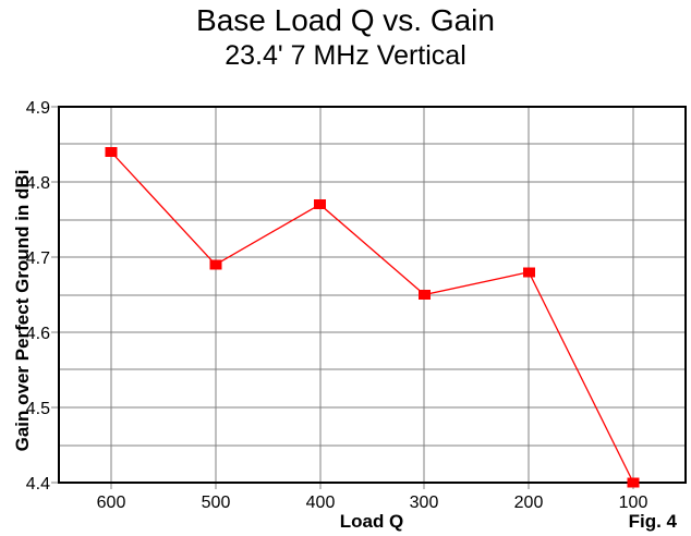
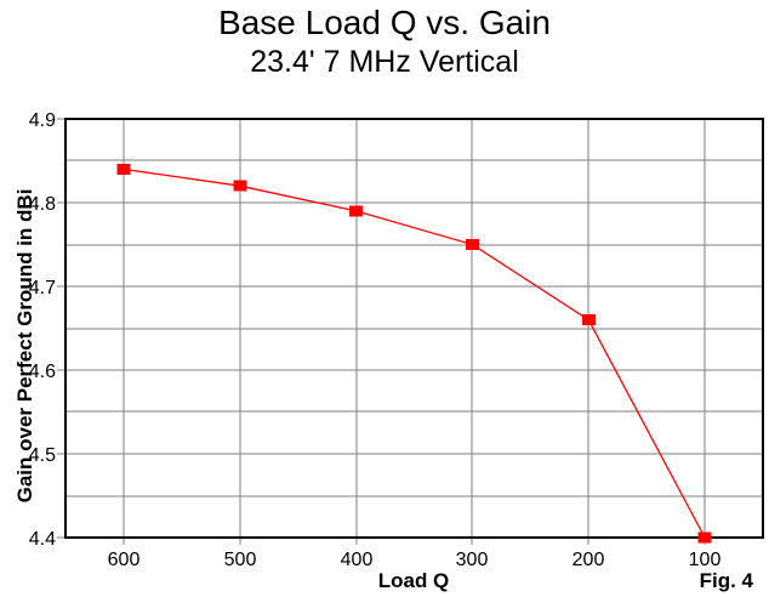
500: 4.69 -> 4.82
400: 4.77 -> 4.79
300: 4.65 -> 4.75
200: 4.68 -> 4.66
